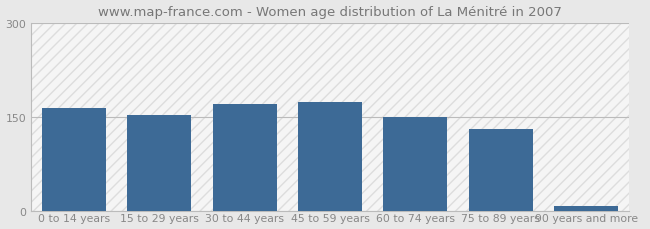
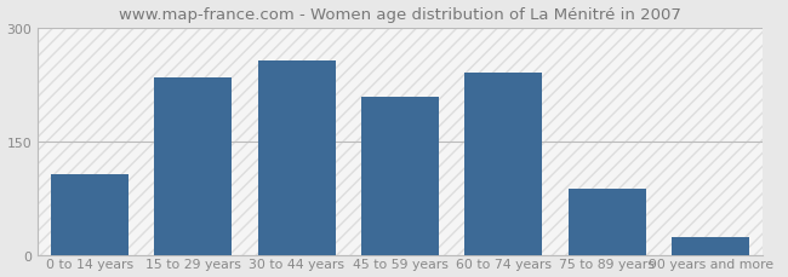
0 to 14 years: 164 -> 106
15 to 29 years: 153 -> 234
30 to 44 years: 170 -> 256
45 to 59 years: 173 -> 208
60 to 74 years: 149 -> 240
75 to 89 years: 131 -> 88
90 years and more: 8 -> 24
